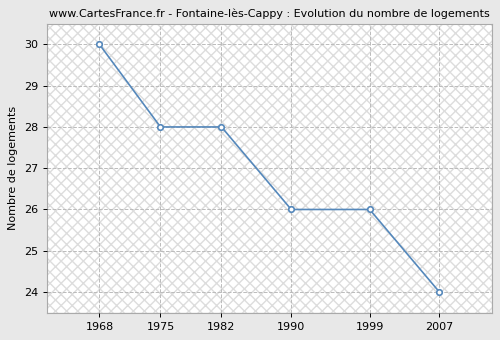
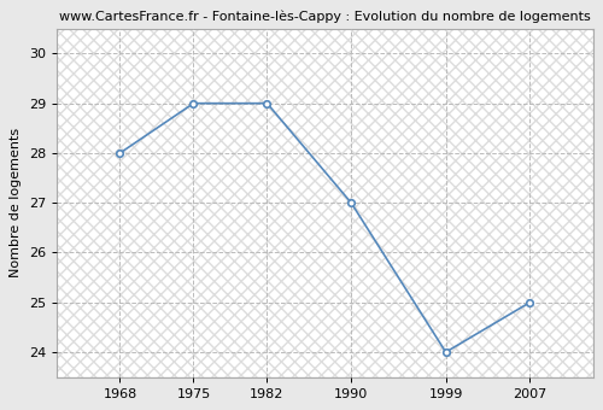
1968: 30 -> 28
1975: 28 -> 29
1982: 28 -> 29
1990: 26 -> 27
1999: 26 -> 24
2007: 24 -> 25
